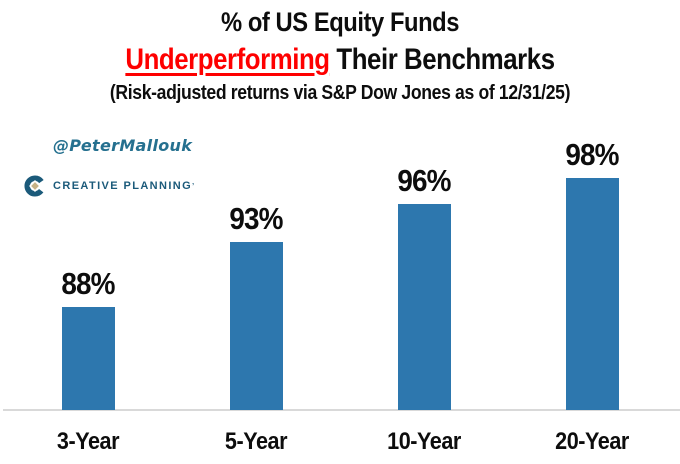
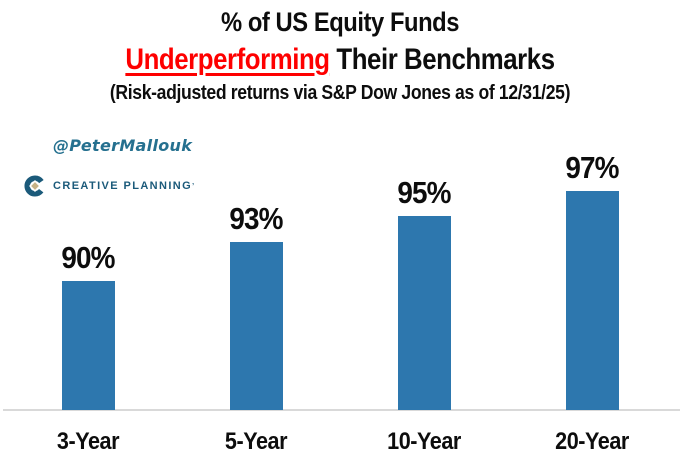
3-Year: 88% -> 90%
10-Year: 96% -> 95%
20-Year: 98% -> 97%
